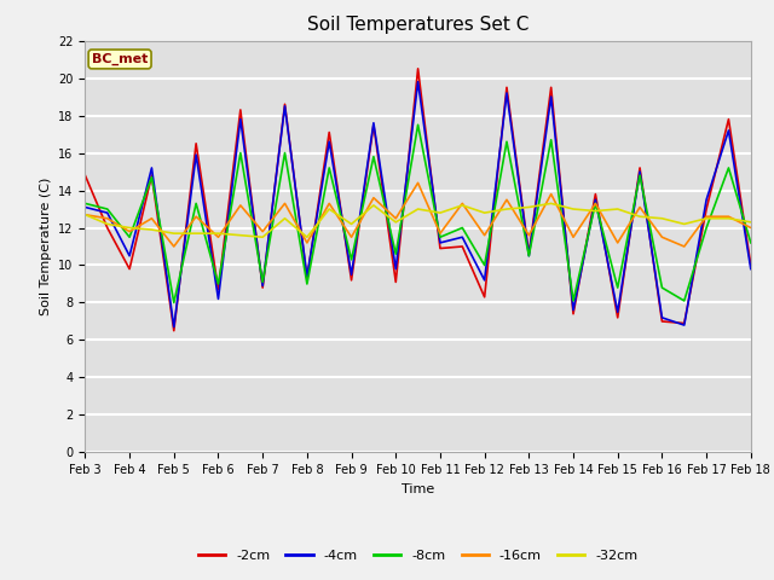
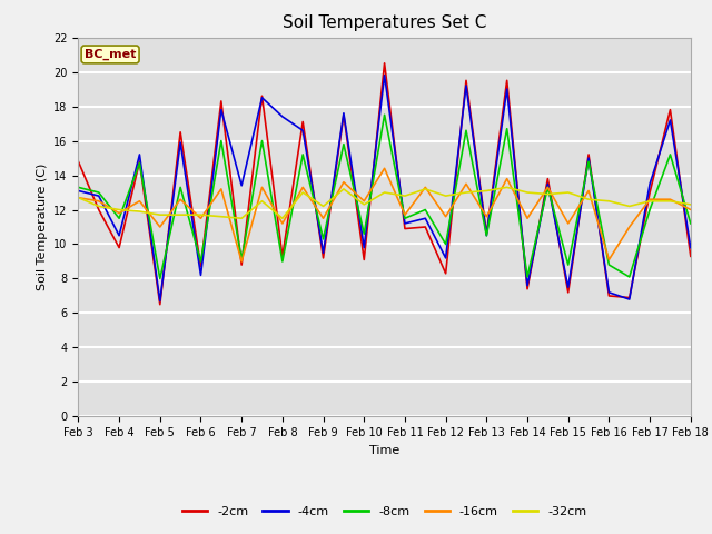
-4cm/Feb 7: 8.9 -> 13.4
-16cm/Feb 7: 11.8 -> 9.0
-4cm/Feb 8: 9.4 -> 17.4
-16cm/Feb 16: 11.5 -> 9.1
-2cm/Feb 18: 10.0 -> 9.3
